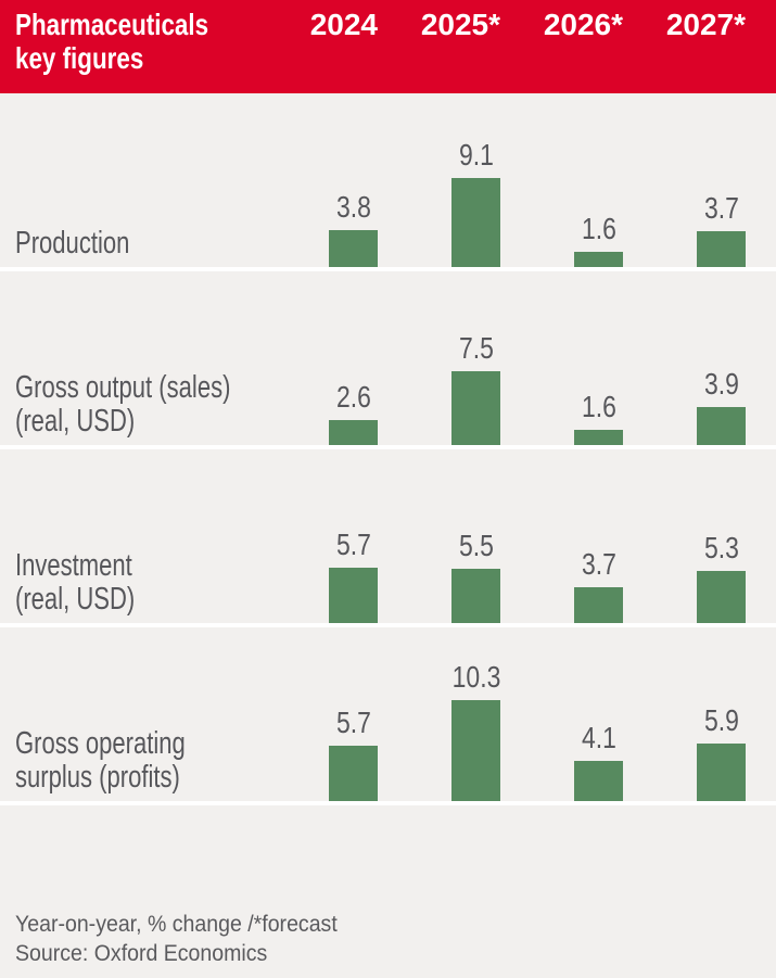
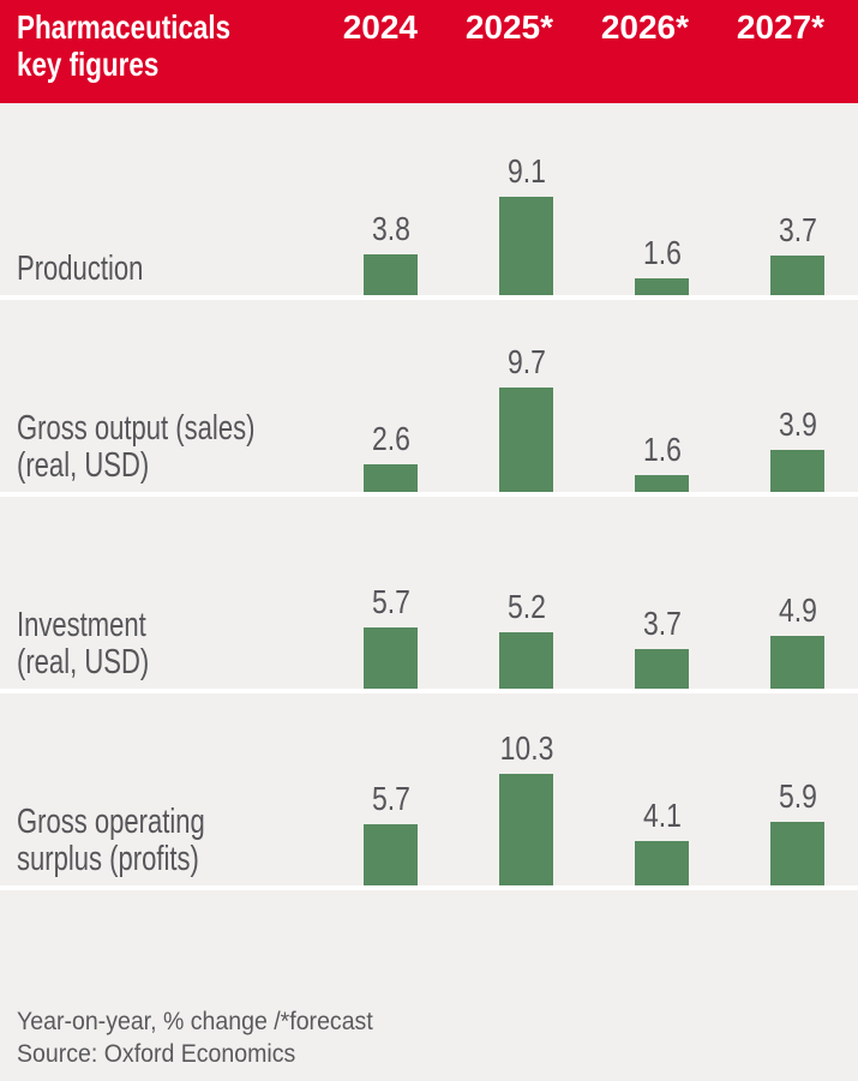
Gross output (sales) (real, USD)/2025*: 7.5 -> 9.7
Investment (real, USD)/2025*: 5.5 -> 5.2
Investment (real, USD)/2027*: 5.3 -> 4.9
